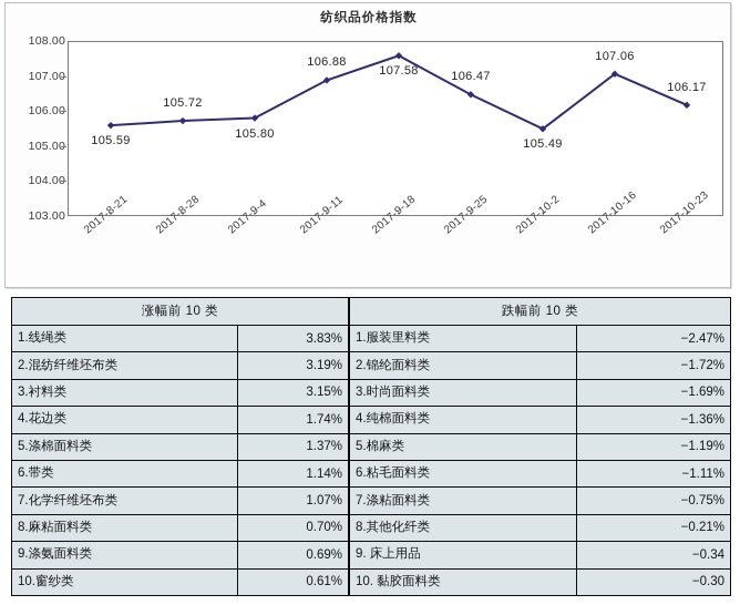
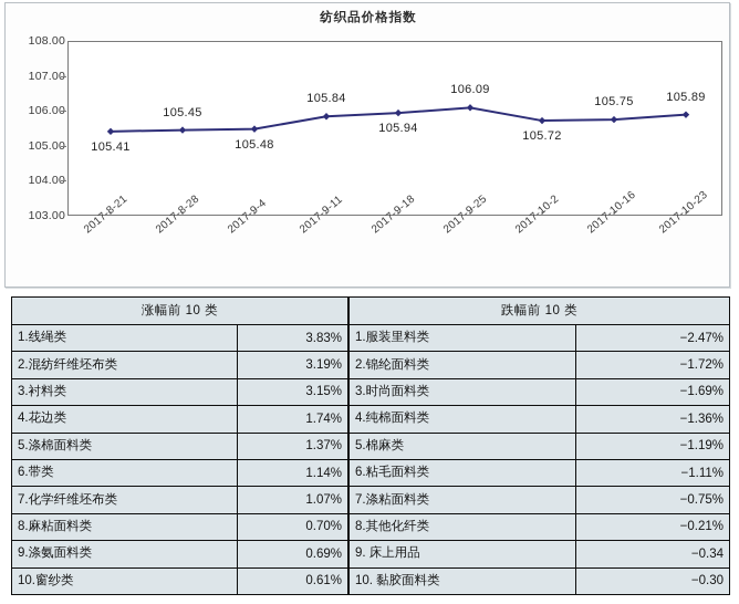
2017-8-21: 105.59 -> 105.41
2017-8-28: 105.72 -> 105.45
2017-9-4: 105.80 -> 105.48
2017-9-11: 106.88 -> 105.84
2017-9-18: 107.58 -> 105.94
2017-9-25: 106.47 -> 106.09
2017-10-2: 105.49 -> 105.72
2017-10-16: 107.06 -> 105.75
2017-10-23: 106.17 -> 105.89
